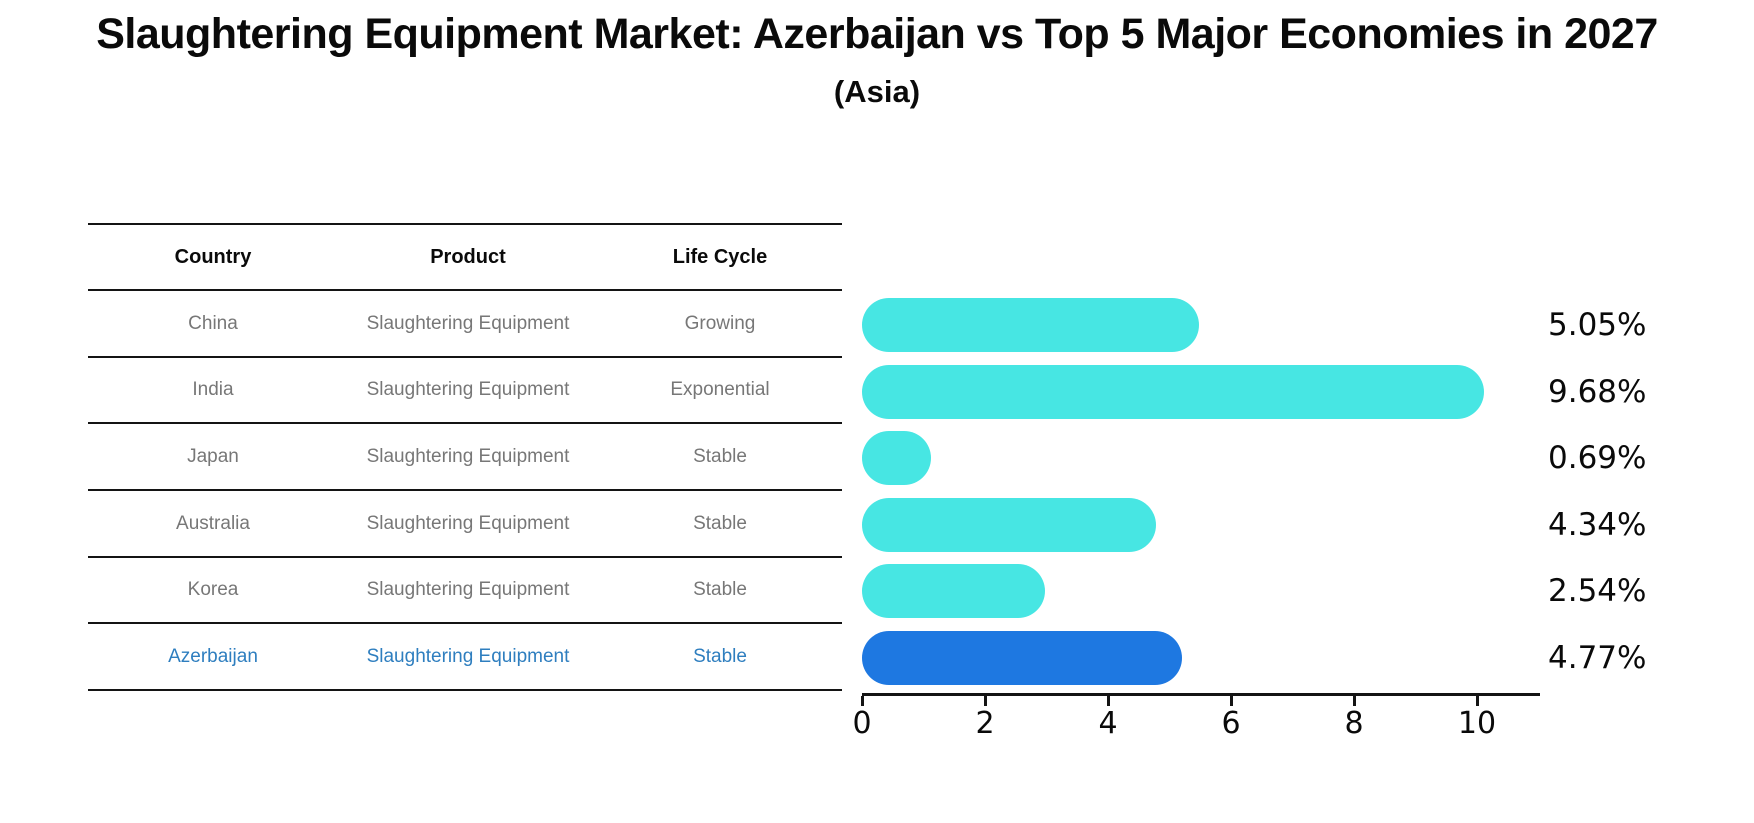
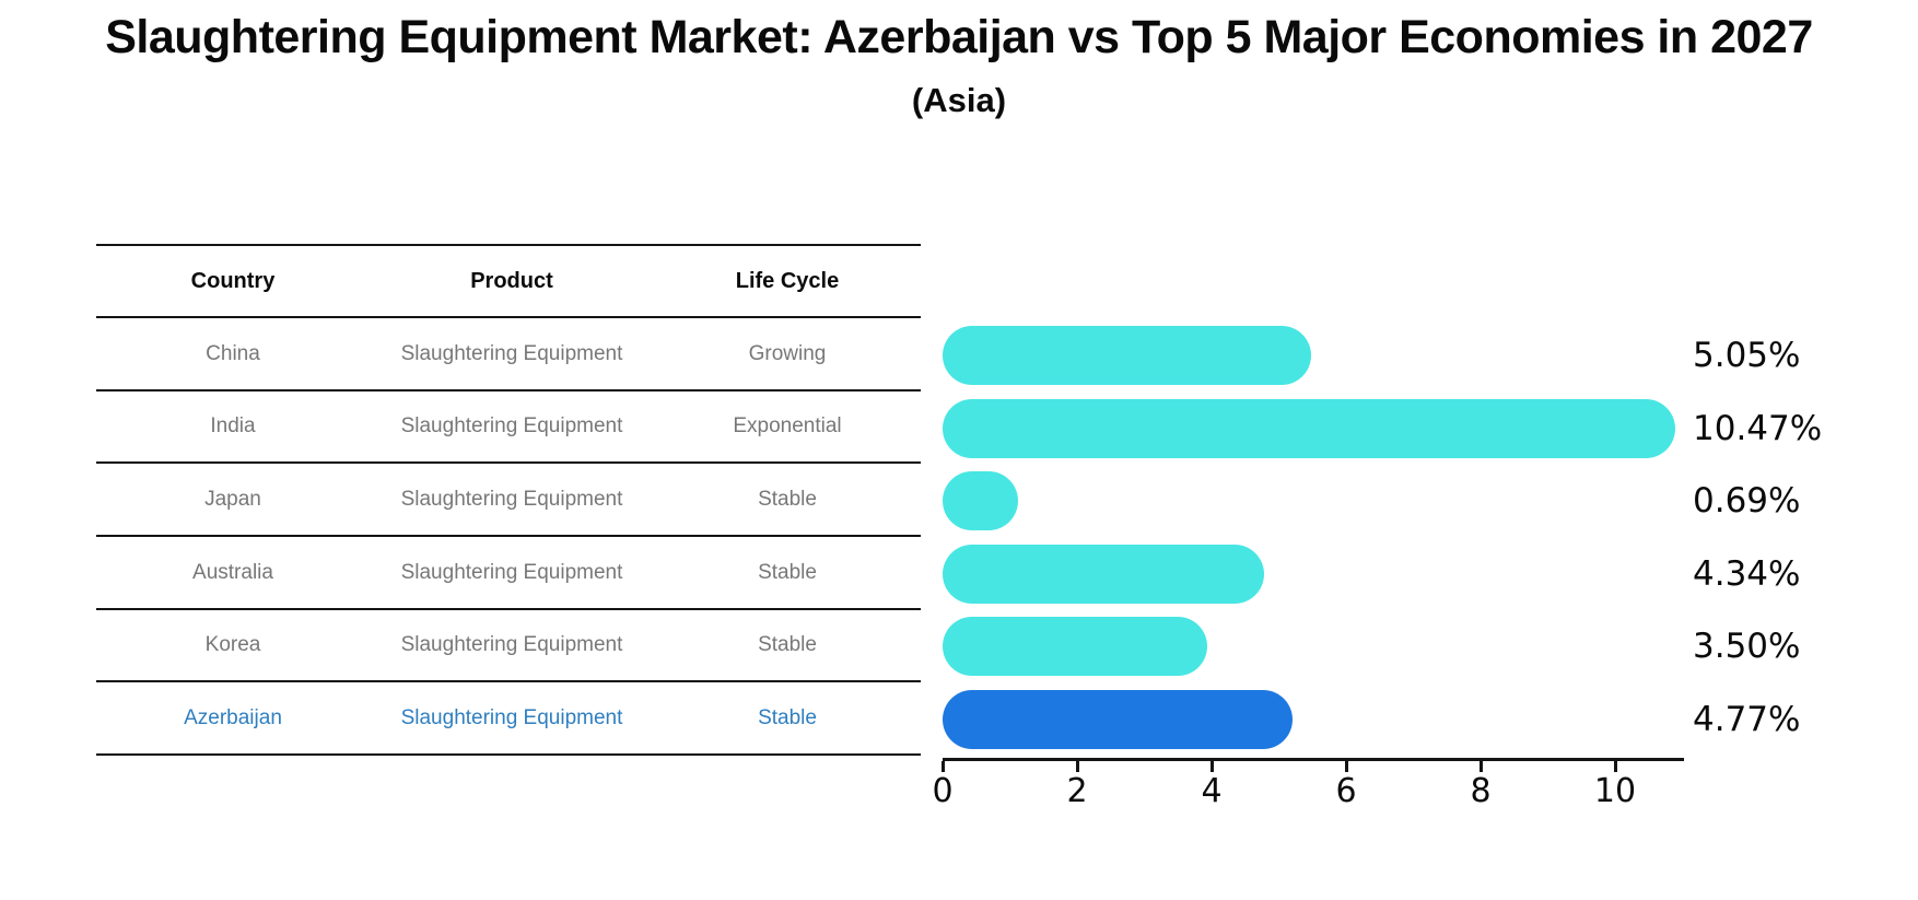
India: 9.68% -> 10.47%
Korea: 2.54% -> 3.50%
